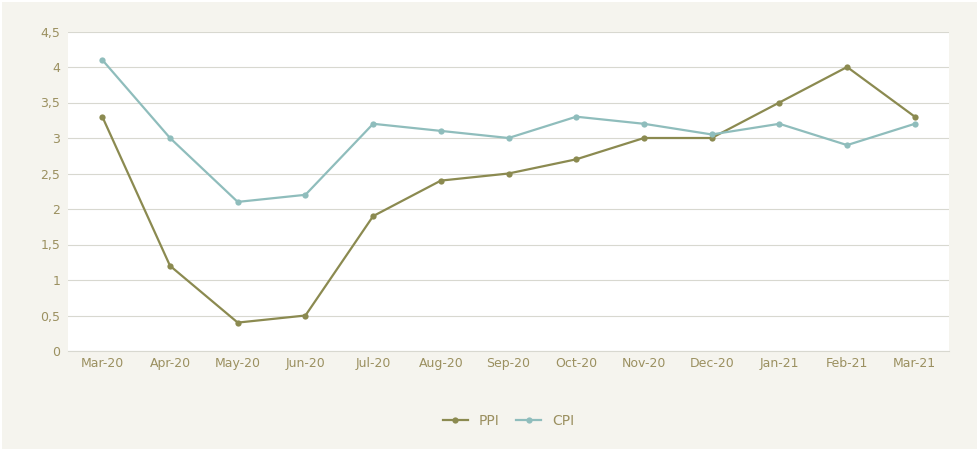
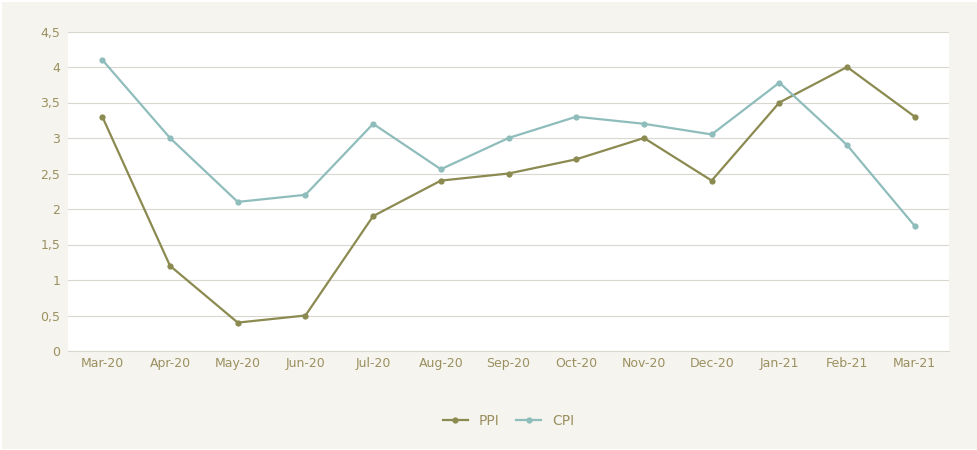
CPI/Aug-20: 3,10 -> 2,56
PPI/Dec-20: 3,0 -> 2,4
CPI/Jan-21: 3,20 -> 3,78
CPI/Mar-21: 3,20 -> 1,76
